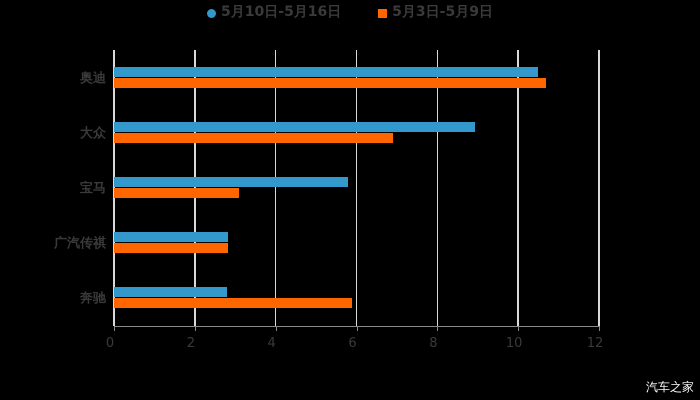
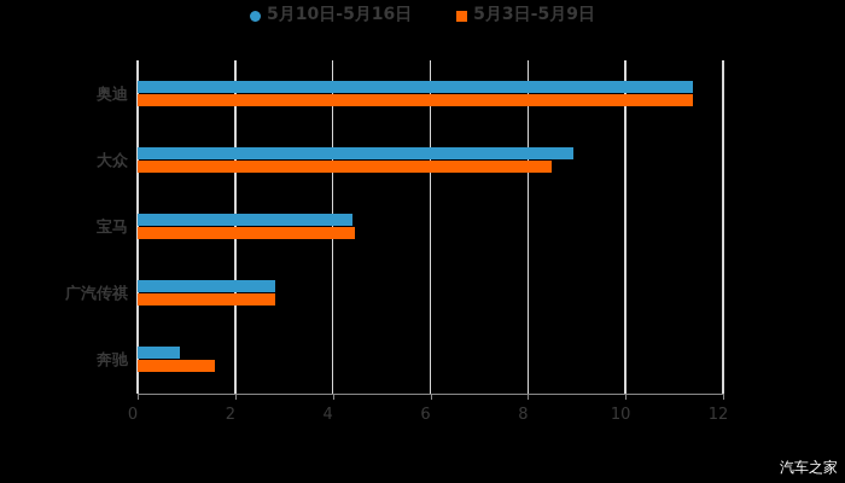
5月10日-5月16日/奥迪: 10.5 -> 11.4
5月3日-5月9日/奥迪: 10.7 -> 11.4
5月3日-5月9日/大众: 6.9 -> 8.5
5月10日-5月16日/宝马: 5.8 -> 4.4
5月3日-5月9日/宝马: 3.1 -> 4.5
5月10日-5月16日/奔驰: 2.8 -> 0.9
5月3日-5月9日/奔驰: 5.9 -> 1.6
